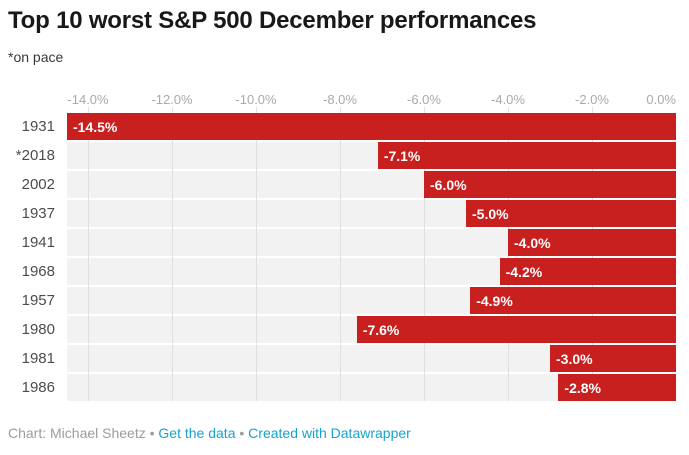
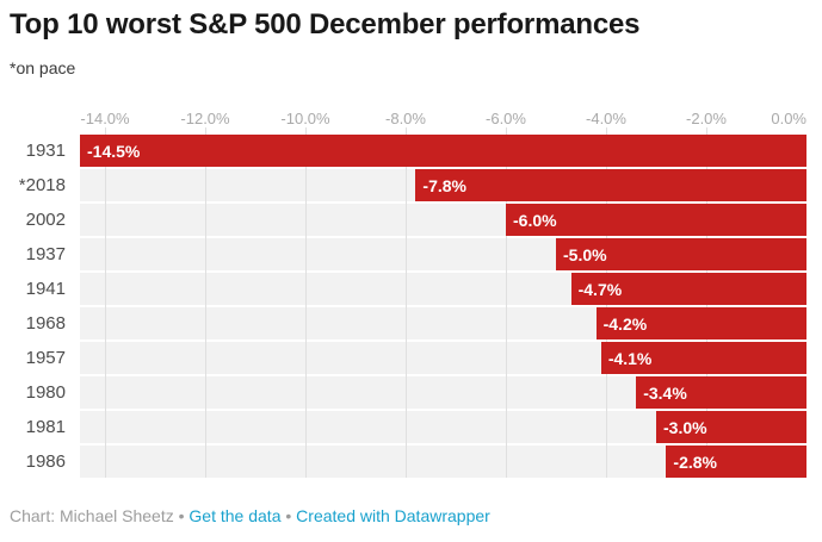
*2018: -7.1% -> -7.8%
1941: -4.0% -> -4.7%
1957: -4.9% -> -4.1%
1980: -7.6% -> -3.4%
